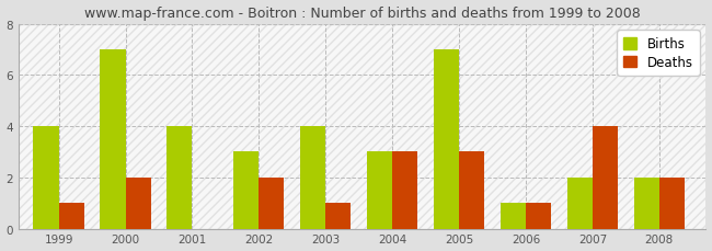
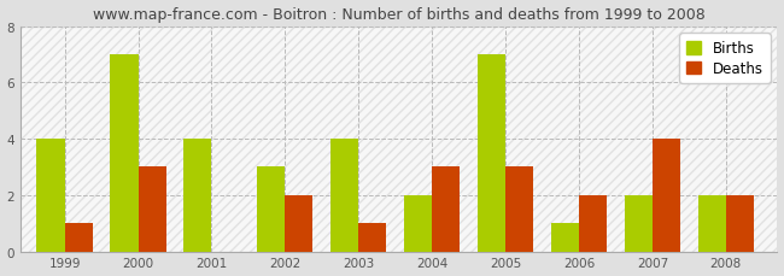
Deaths/2000: 2 -> 3
Births/2004: 3 -> 2
Deaths/2006: 1 -> 2
